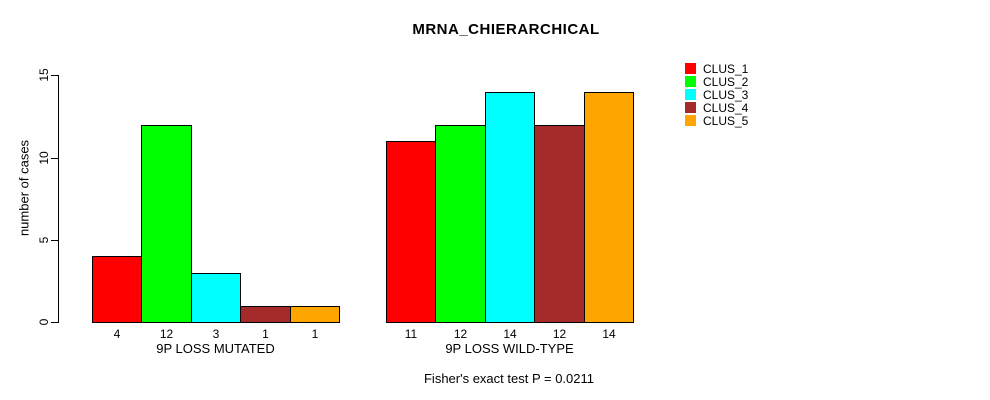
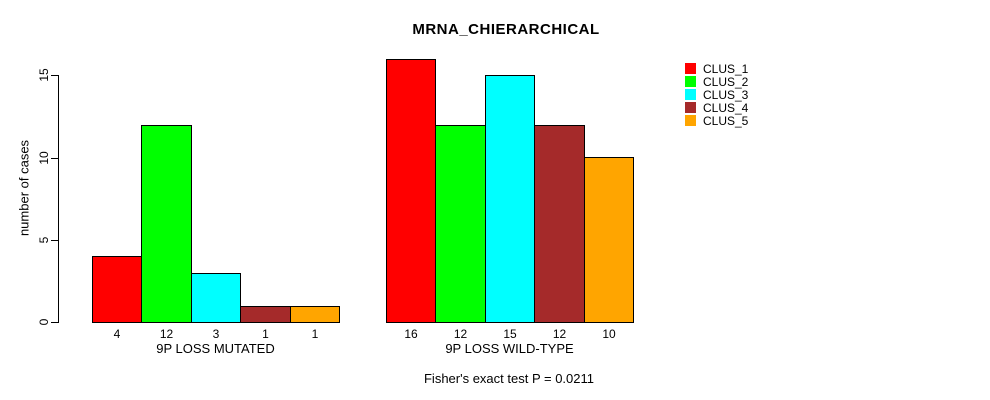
CLUS_1/9P LOSS WILD-TYPE: 11 -> 16
CLUS_3/9P LOSS WILD-TYPE: 14 -> 15
CLUS_5/9P LOSS WILD-TYPE: 14 -> 10
